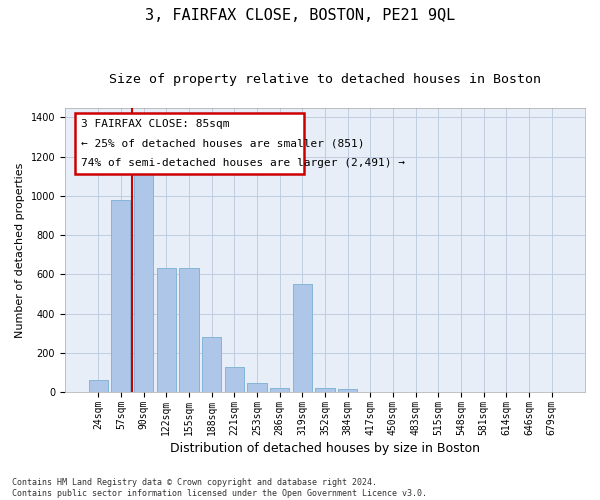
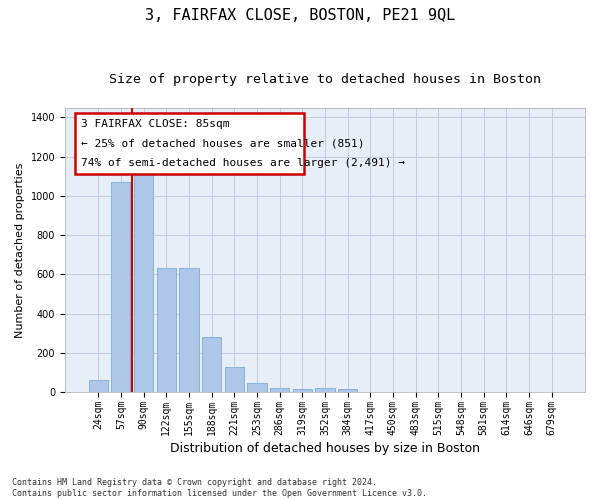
57sqm: 980 -> 1070
319sqm: 550 -> 20
